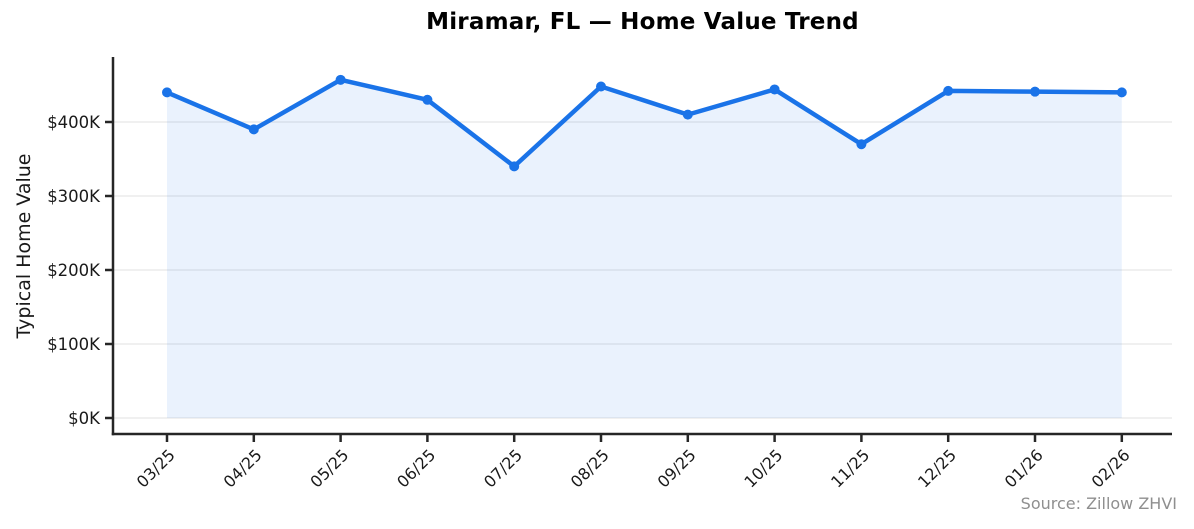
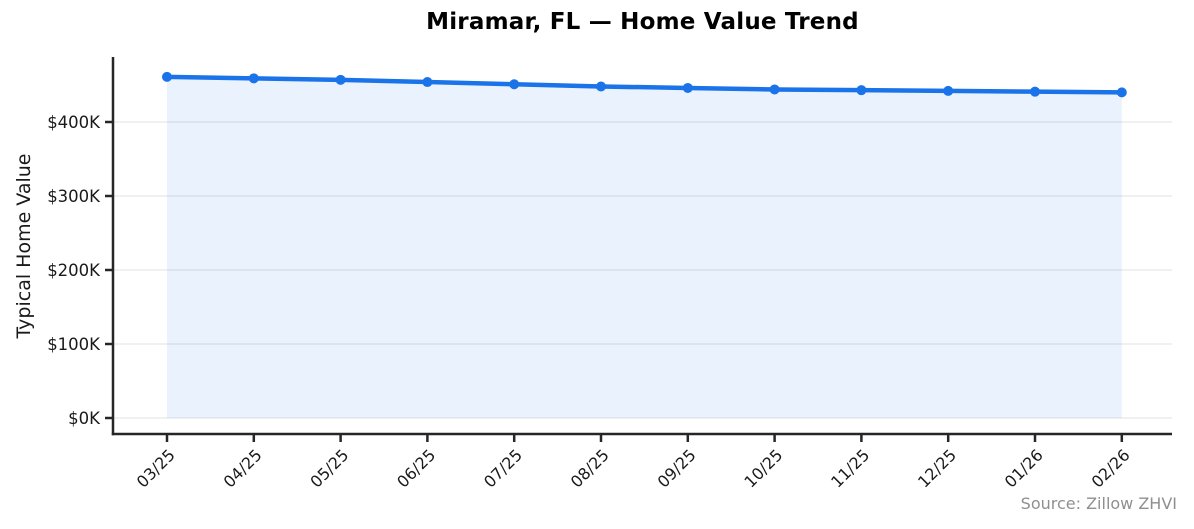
03/25: $440K -> $460K
04/25: $390K -> $460K
06/25: $430K -> $450K
07/25: $340K -> $450K
09/25: $410K -> $450K
11/25: $370K -> $440K
